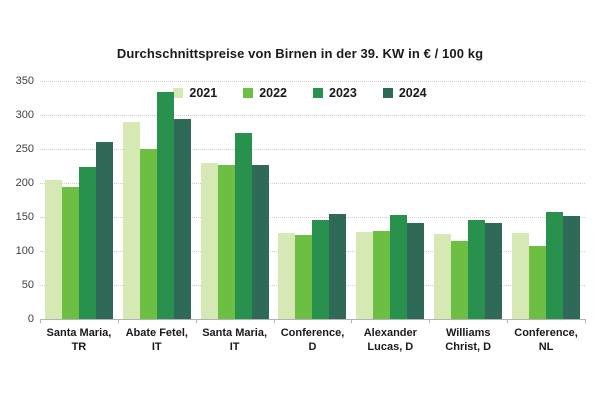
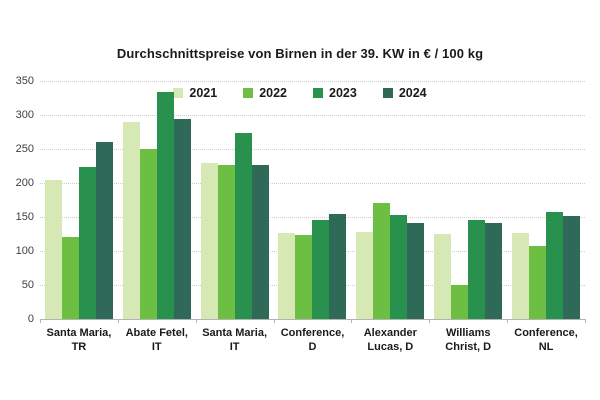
2022/Santa Maria, TR: 190 -> 120
2022/Alexander Lucas, D: 130 -> 170
2022/Williams Christ, D: 120 -> 50
